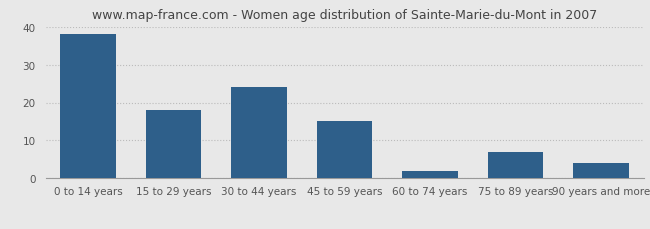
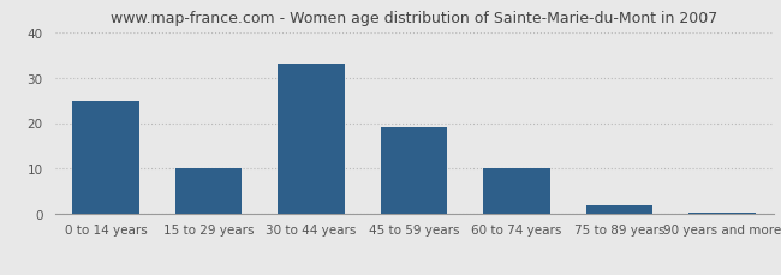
0 to 14 years: 38.0 -> 25.0
15 to 29 years: 18.0 -> 10.0
30 to 44 years: 24.0 -> 33.0
45 to 59 years: 15.0 -> 19.0
60 to 74 years: 2.0 -> 10.0
75 to 89 years: 7.0 -> 2.0
90 years and more: 4.0 -> 0.4
